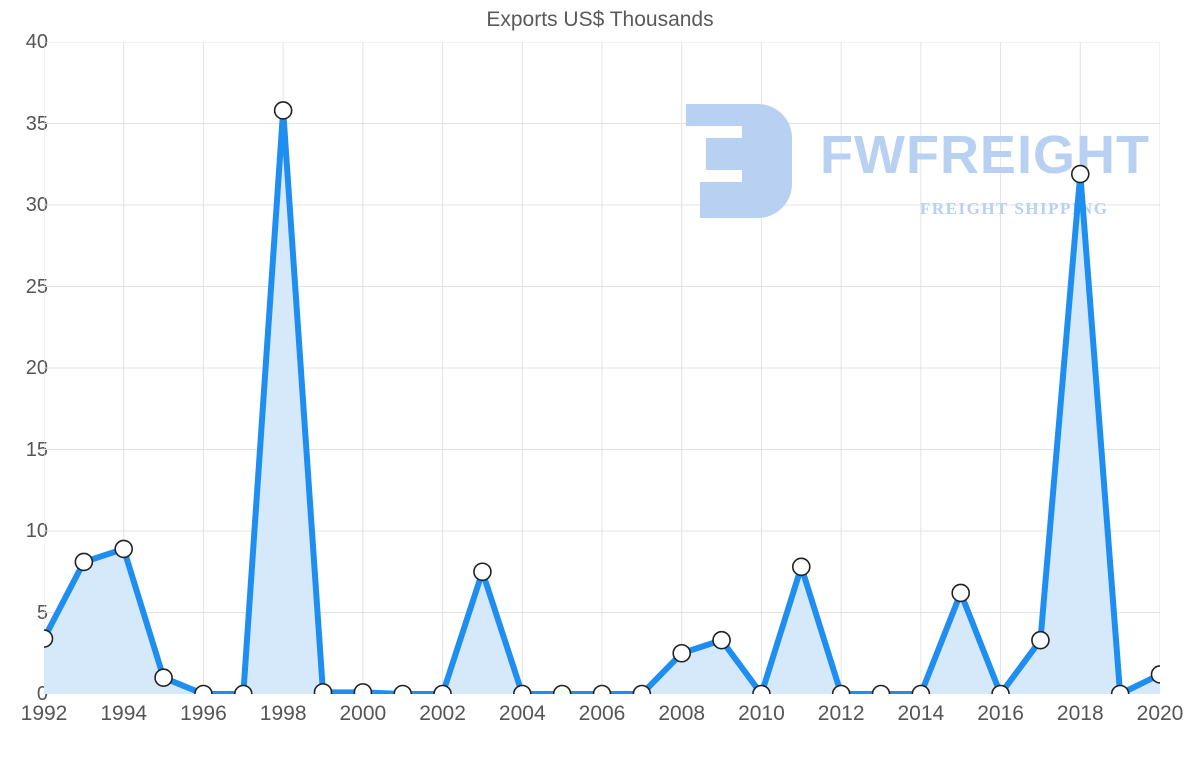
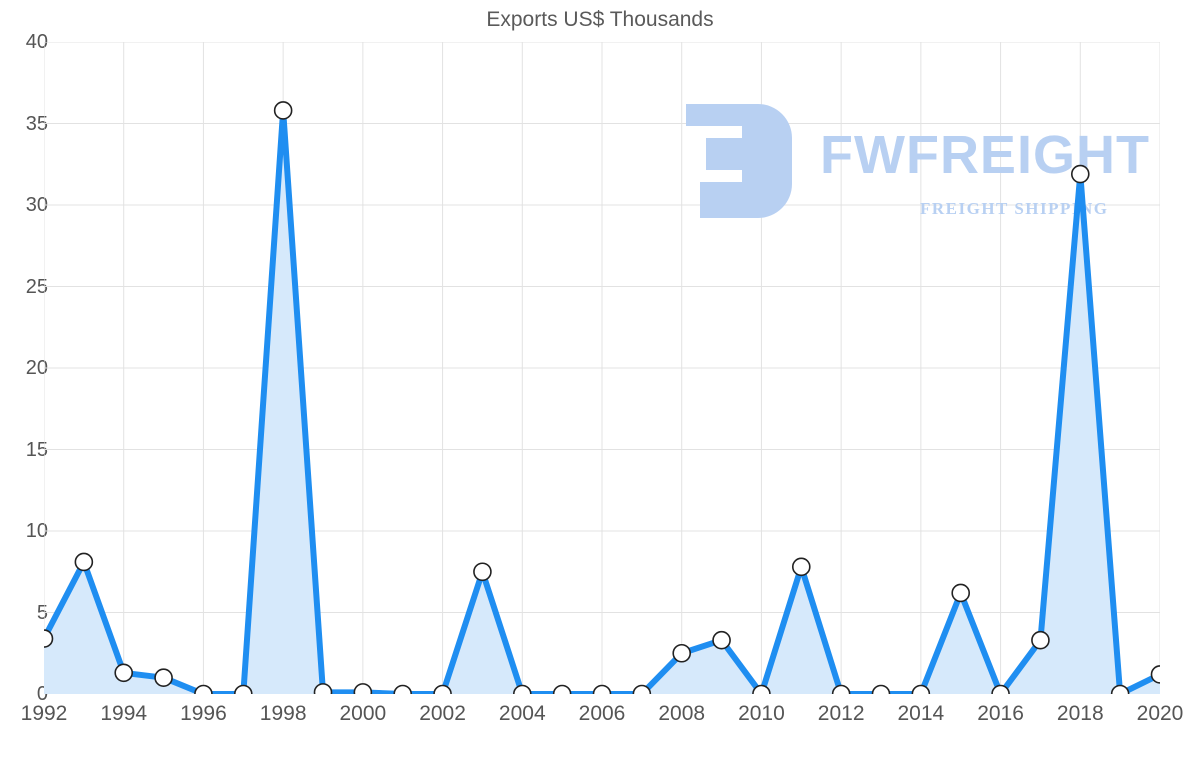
1994: 8.9 -> 1.3
